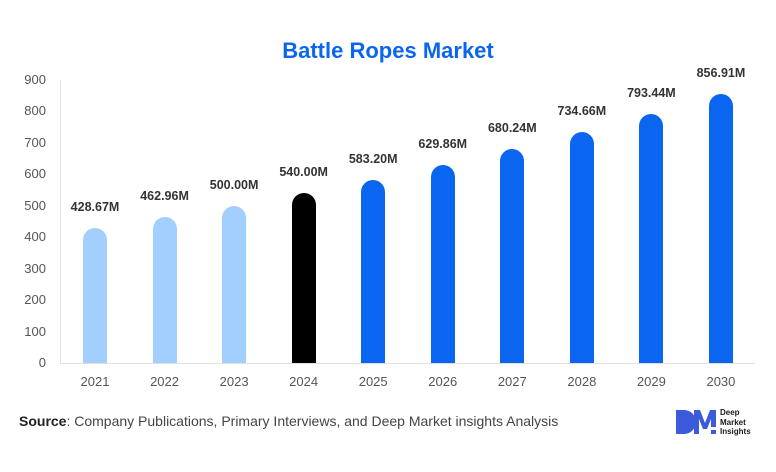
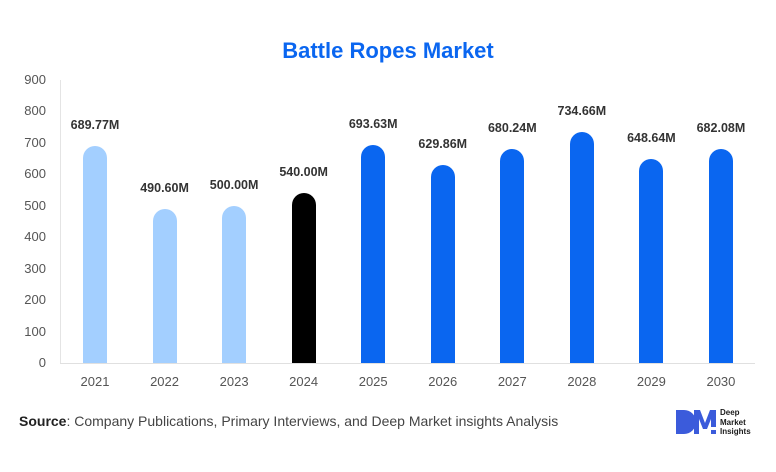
2021: 428.67M -> 689.77M
2022: 462.96M -> 490.60M
2025: 583.20M -> 693.63M
2029: 793.44M -> 648.64M
2030: 856.91M -> 682.08M
